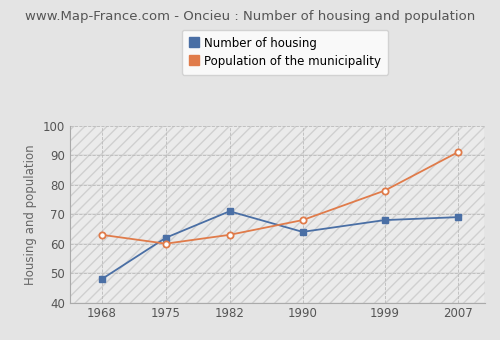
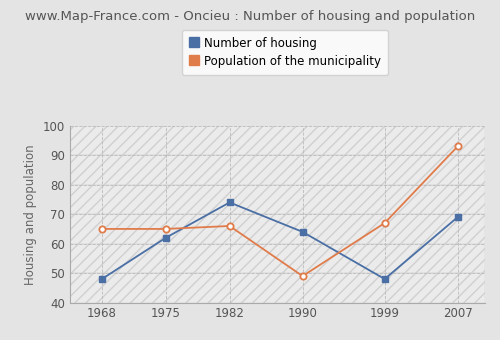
Population of the municipality/1968: 63 -> 65
Population of the municipality/1975: 60 -> 65
Number of housing/1982: 71 -> 74
Population of the municipality/1982: 63 -> 66
Population of the municipality/1990: 68 -> 49
Number of housing/1999: 68 -> 48
Population of the municipality/1999: 78 -> 67
Population of the municipality/2007: 91 -> 93
